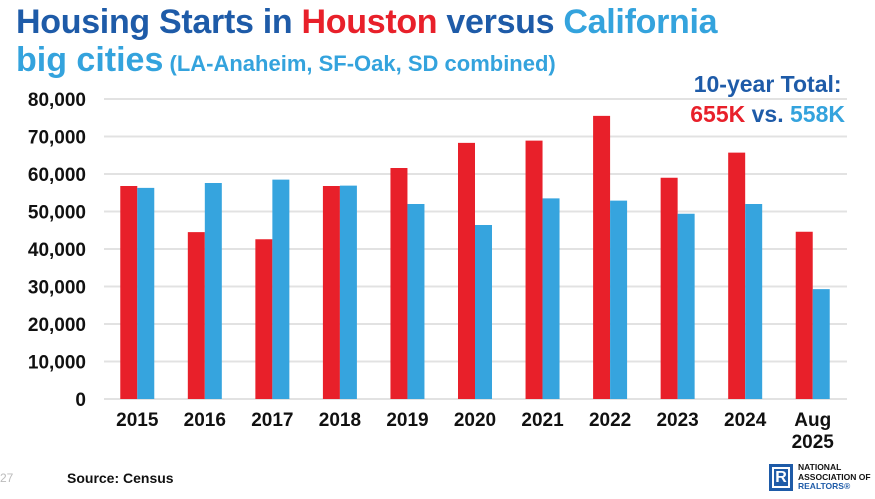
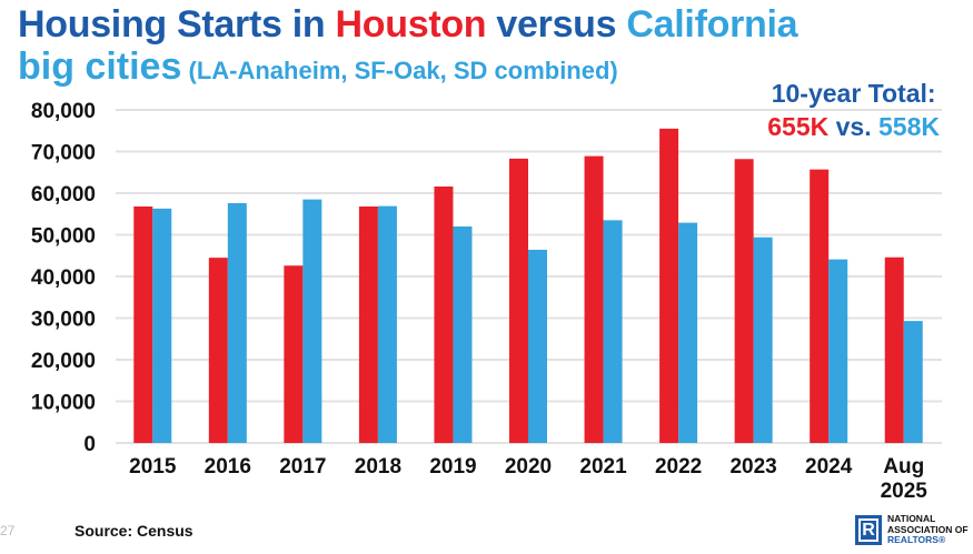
Houston/2023: 59000 -> 68000
California big cities/2024: 52000 -> 44000
